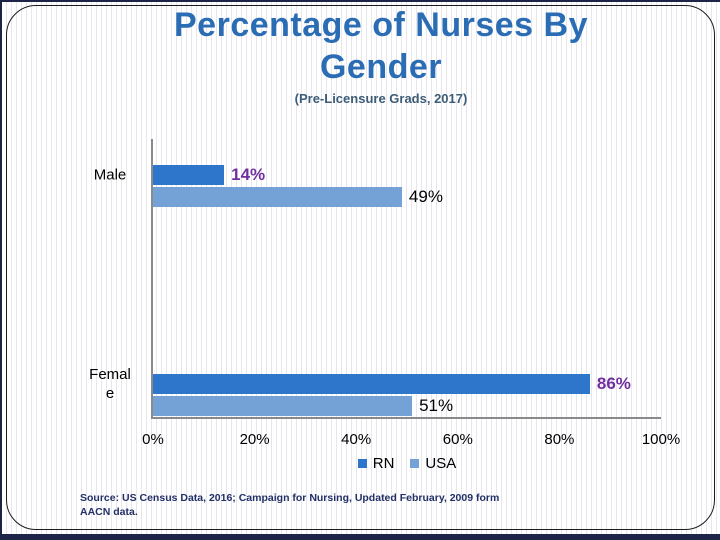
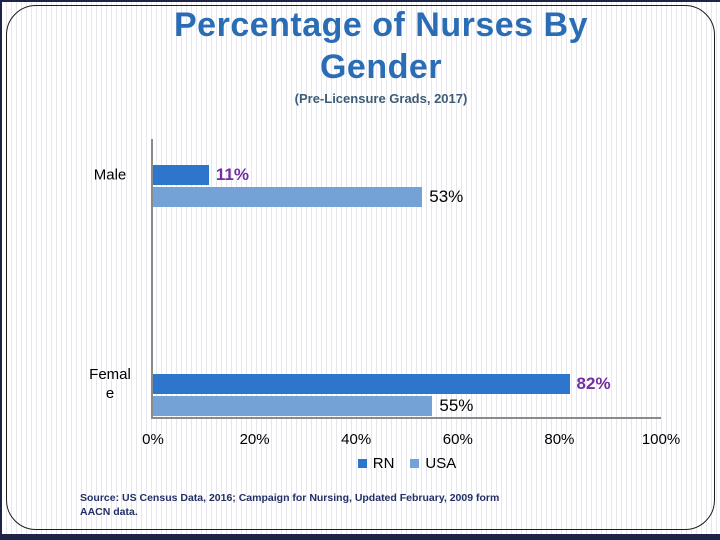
RN/Male: 14% -> 11%
USA/Male: 49% -> 53%
RN/Female: 86% -> 82%
USA/Female: 51% -> 55%
